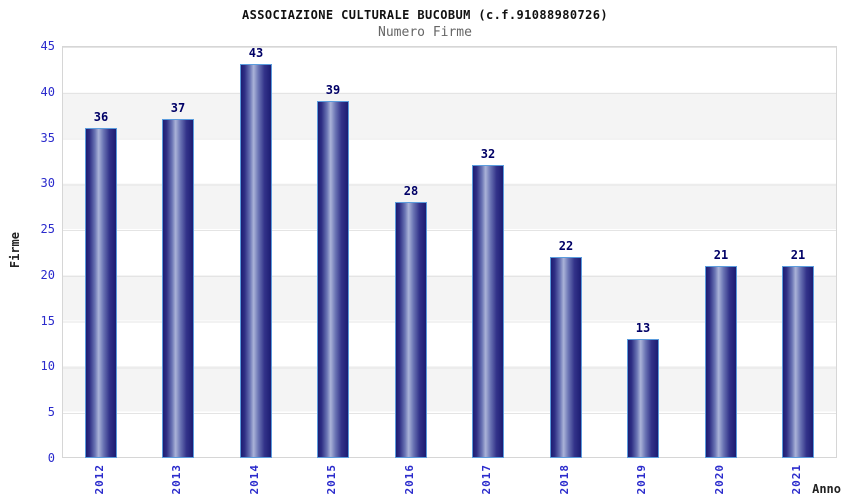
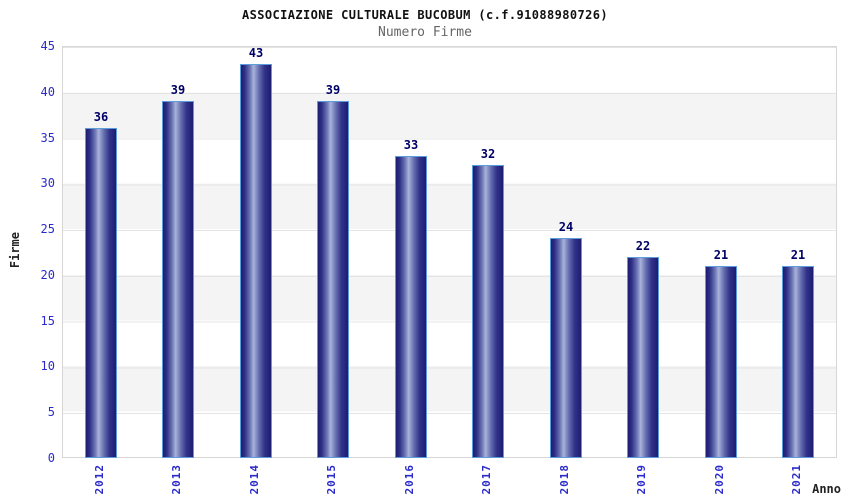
2013: 37 -> 39
2016: 28 -> 33
2018: 22 -> 24
2019: 13 -> 22
